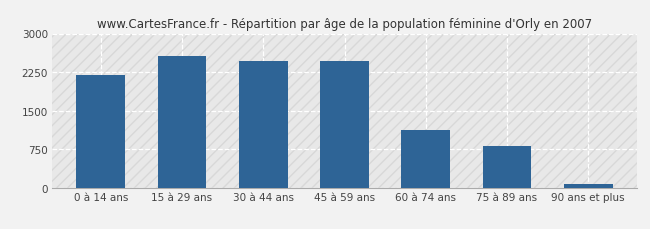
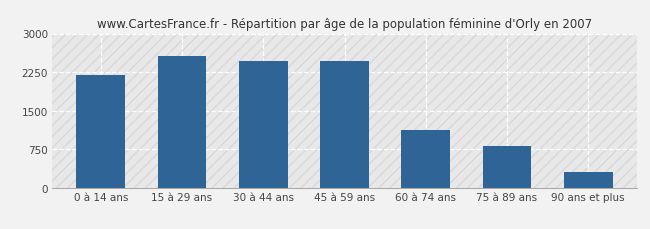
90 ans et plus: 80 -> 300
